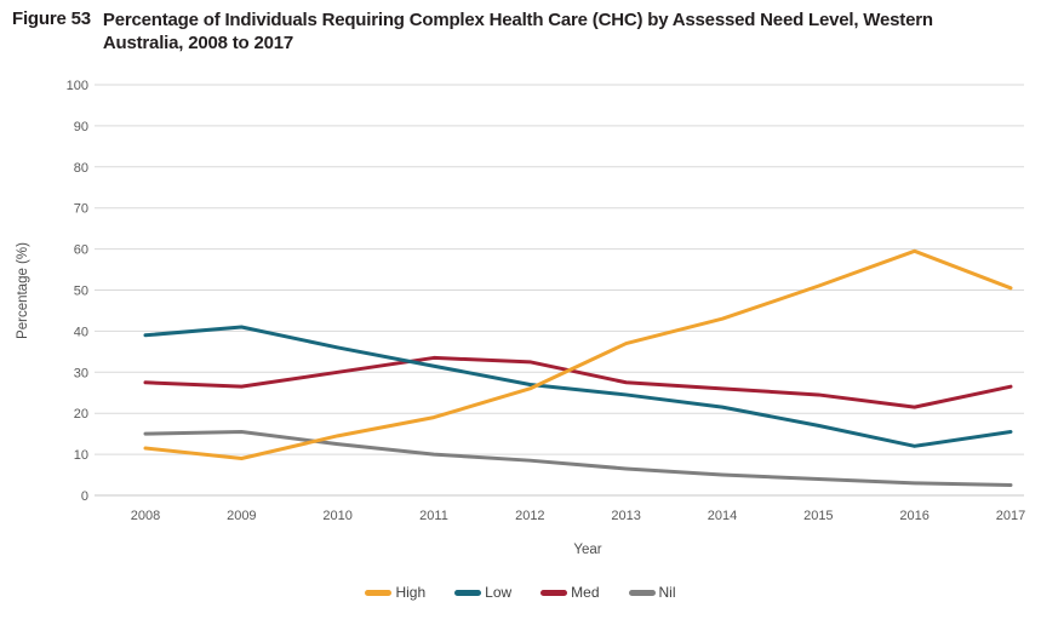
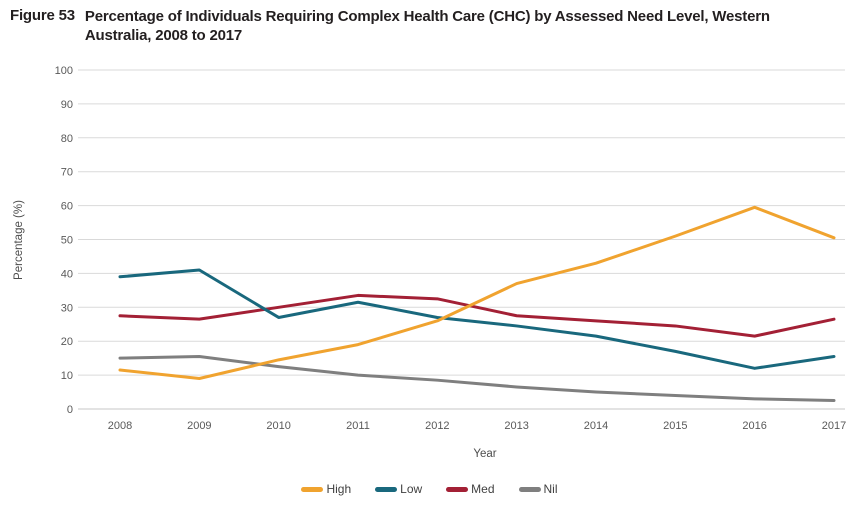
Low/2010: 36 -> 27
